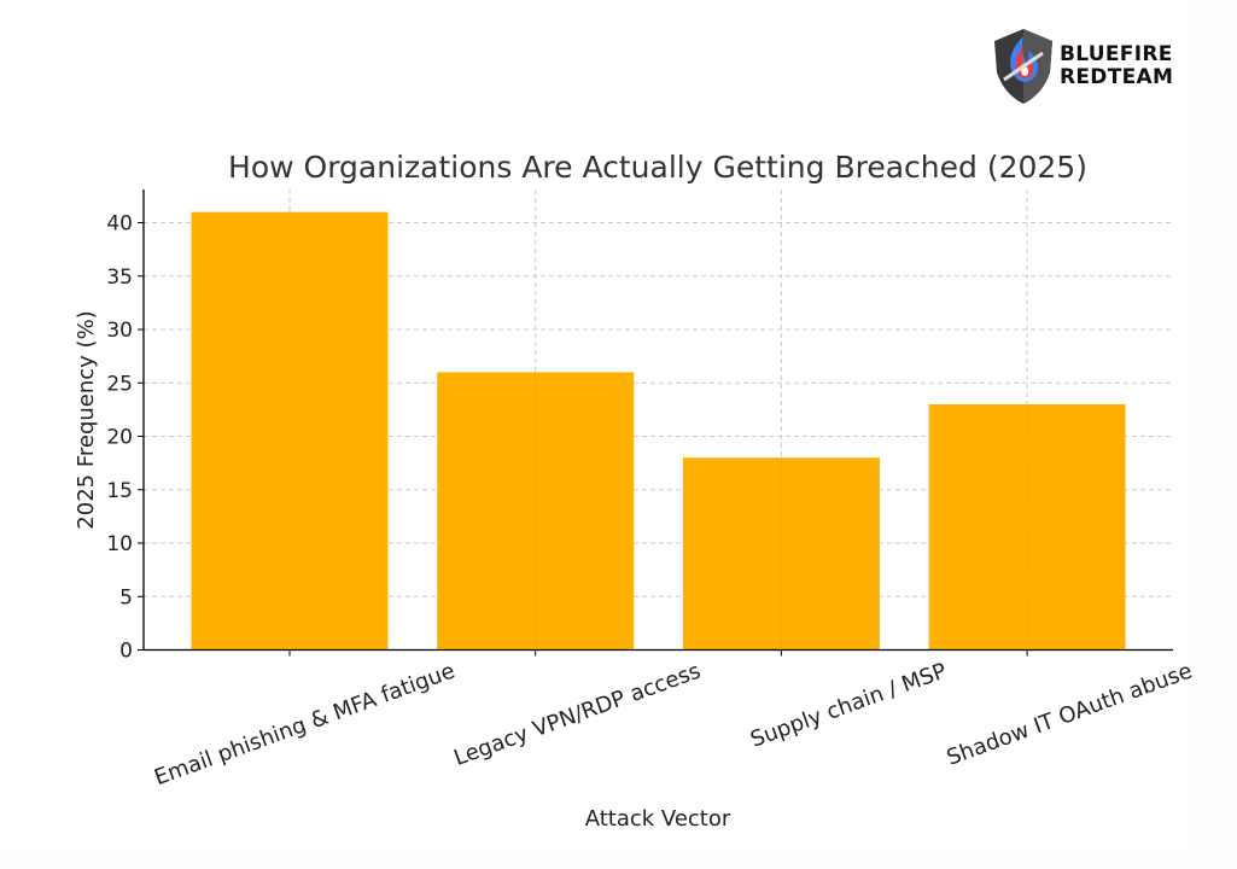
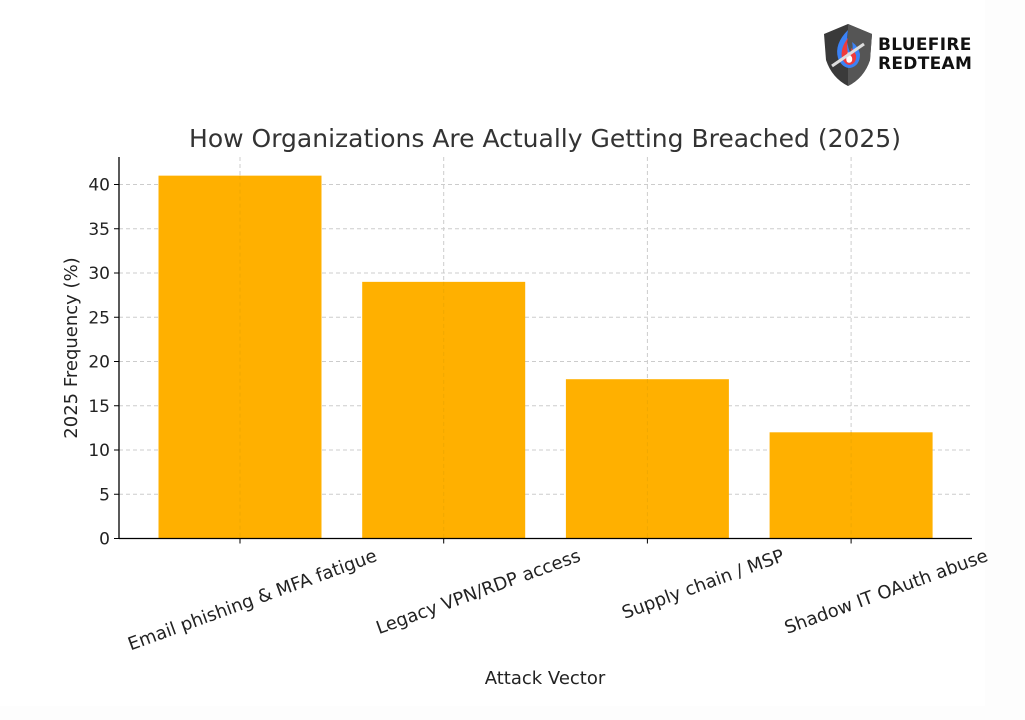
Legacy VPN/RDP access: 26 -> 29
Shadow IT OAuth abuse: 23 -> 12
